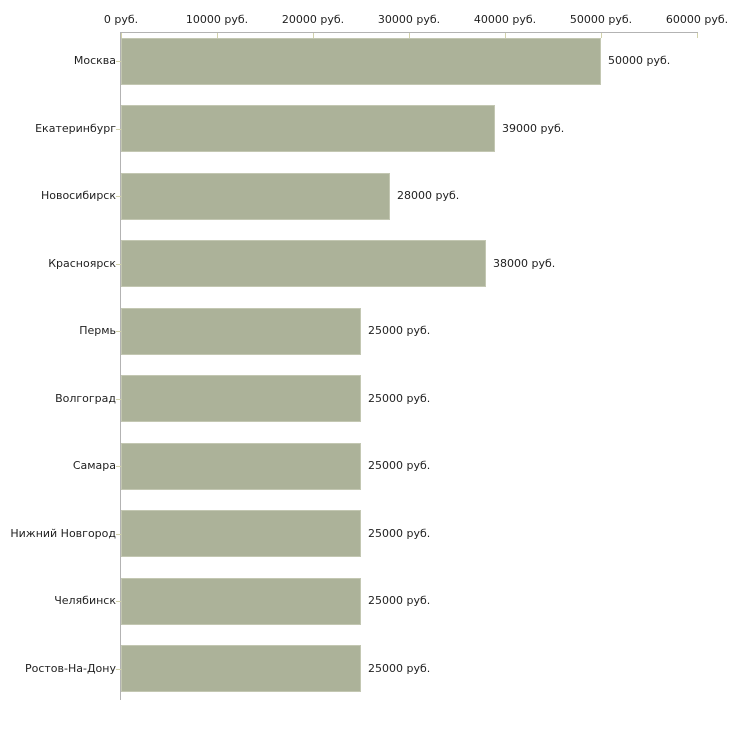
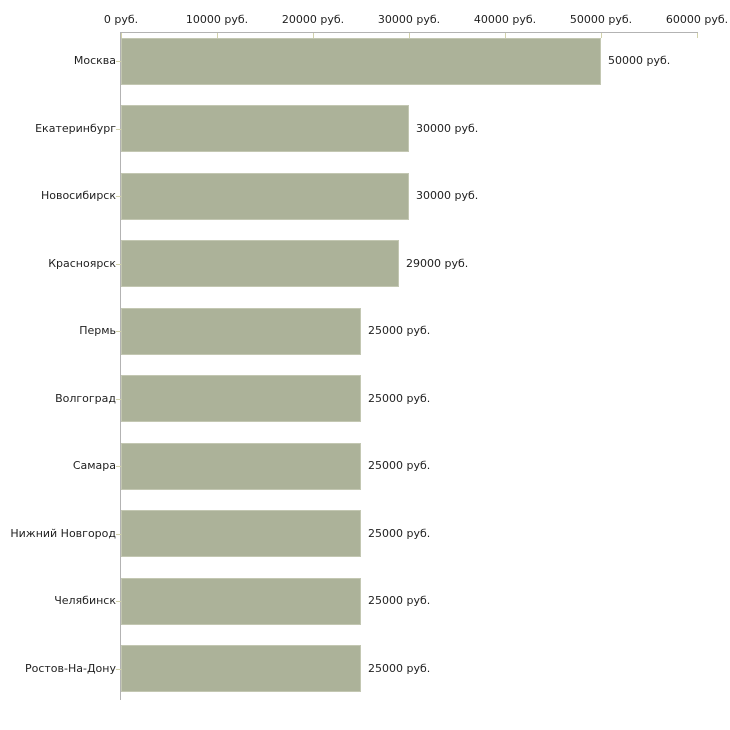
Екатеринбург: 39000 -> 30000
Новосибирск: 28000 -> 30000
Красноярск: 38000 -> 29000
